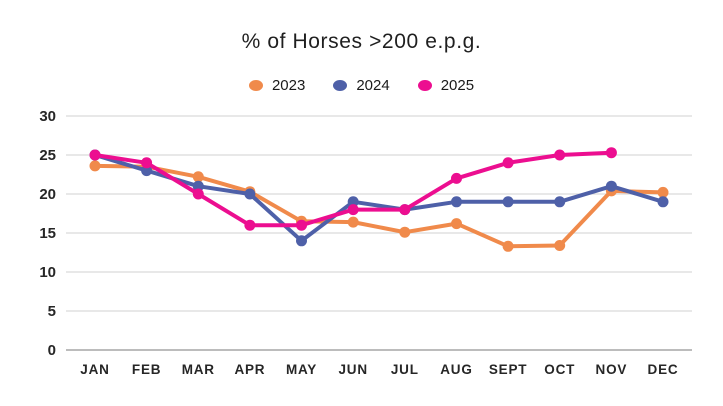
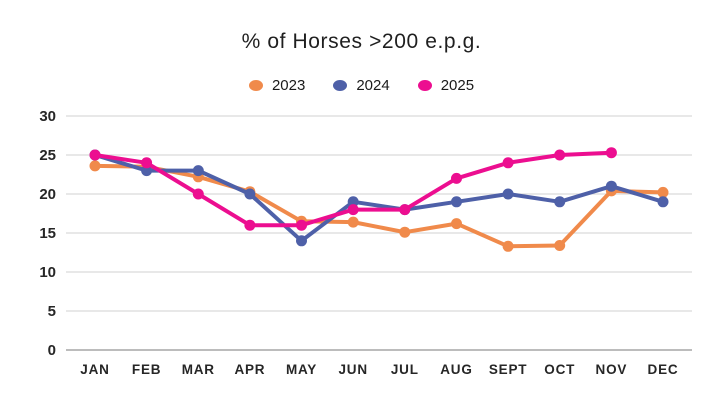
2024/MAR: 21 -> 23
2024/SEPT: 19 -> 20
